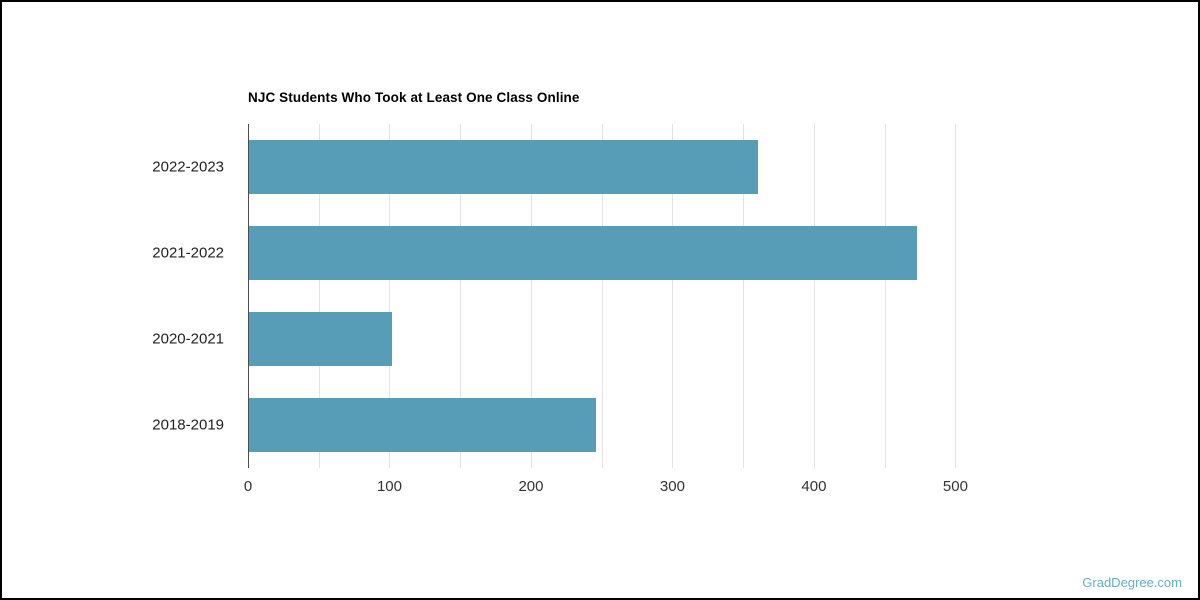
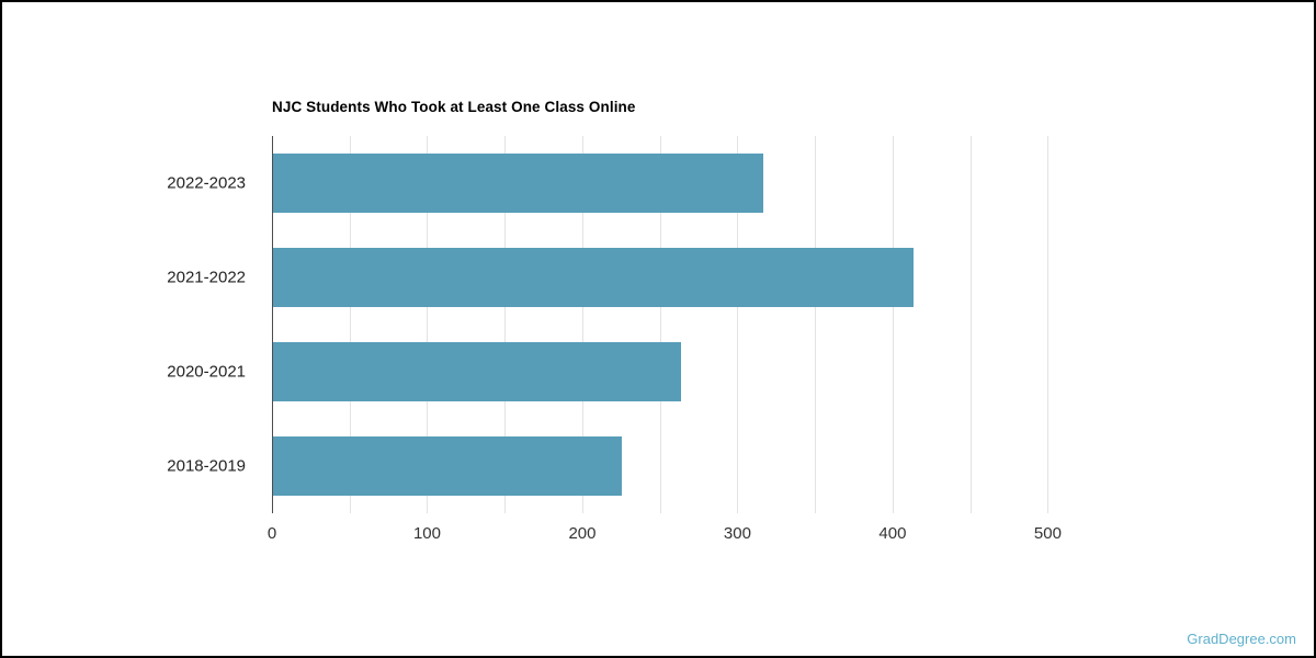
2022-2023: 360 -> 316
2021-2022: 472 -> 413
2020-2021: 101 -> 263
2018-2019: 245 -> 225
